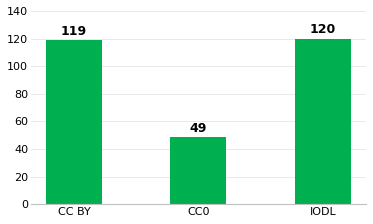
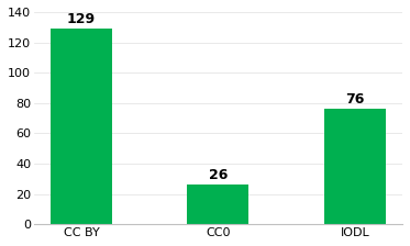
CC BY: 119 -> 129
CC0: 49 -> 26
IODL: 120 -> 76
